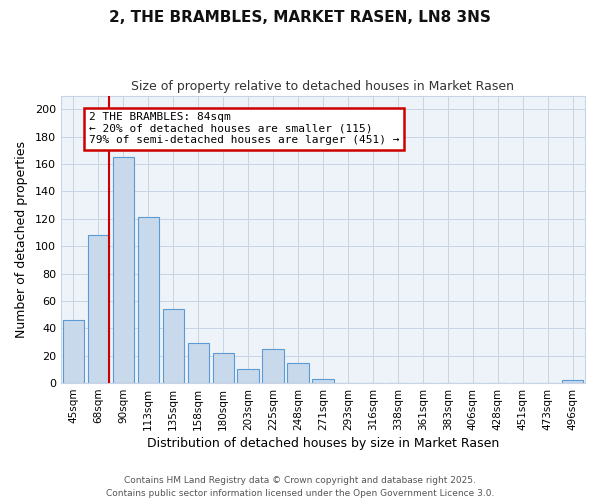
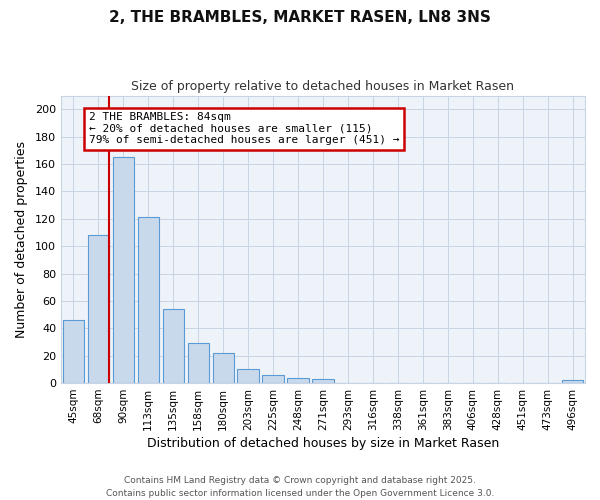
225sqm: 25 -> 6
248sqm: 15 -> 4
